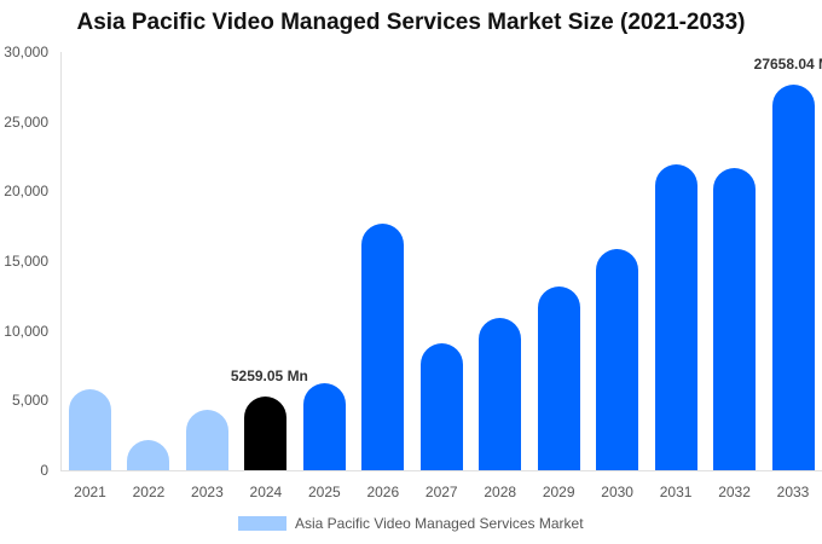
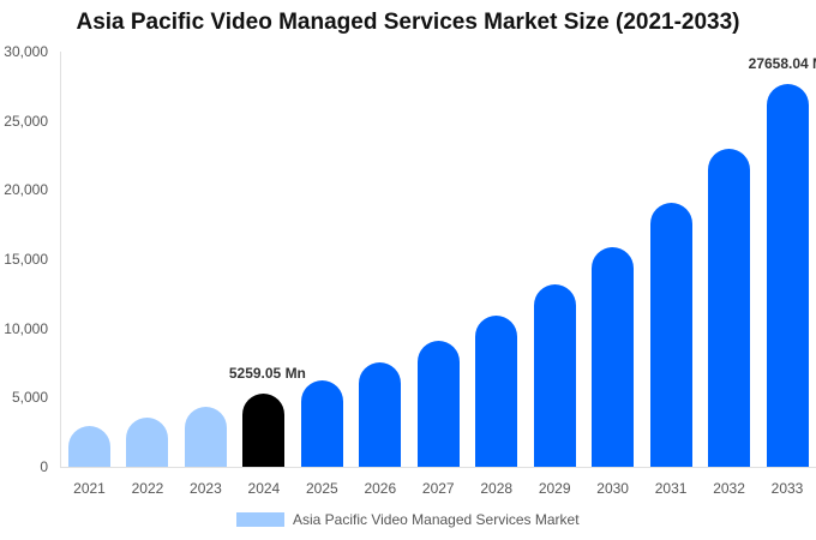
2021: 5800 -> 3000
2022: 2200 -> 3600
2026: 17700 -> 7600
2031: 21900 -> 19100
2032: 21700 -> 23000
